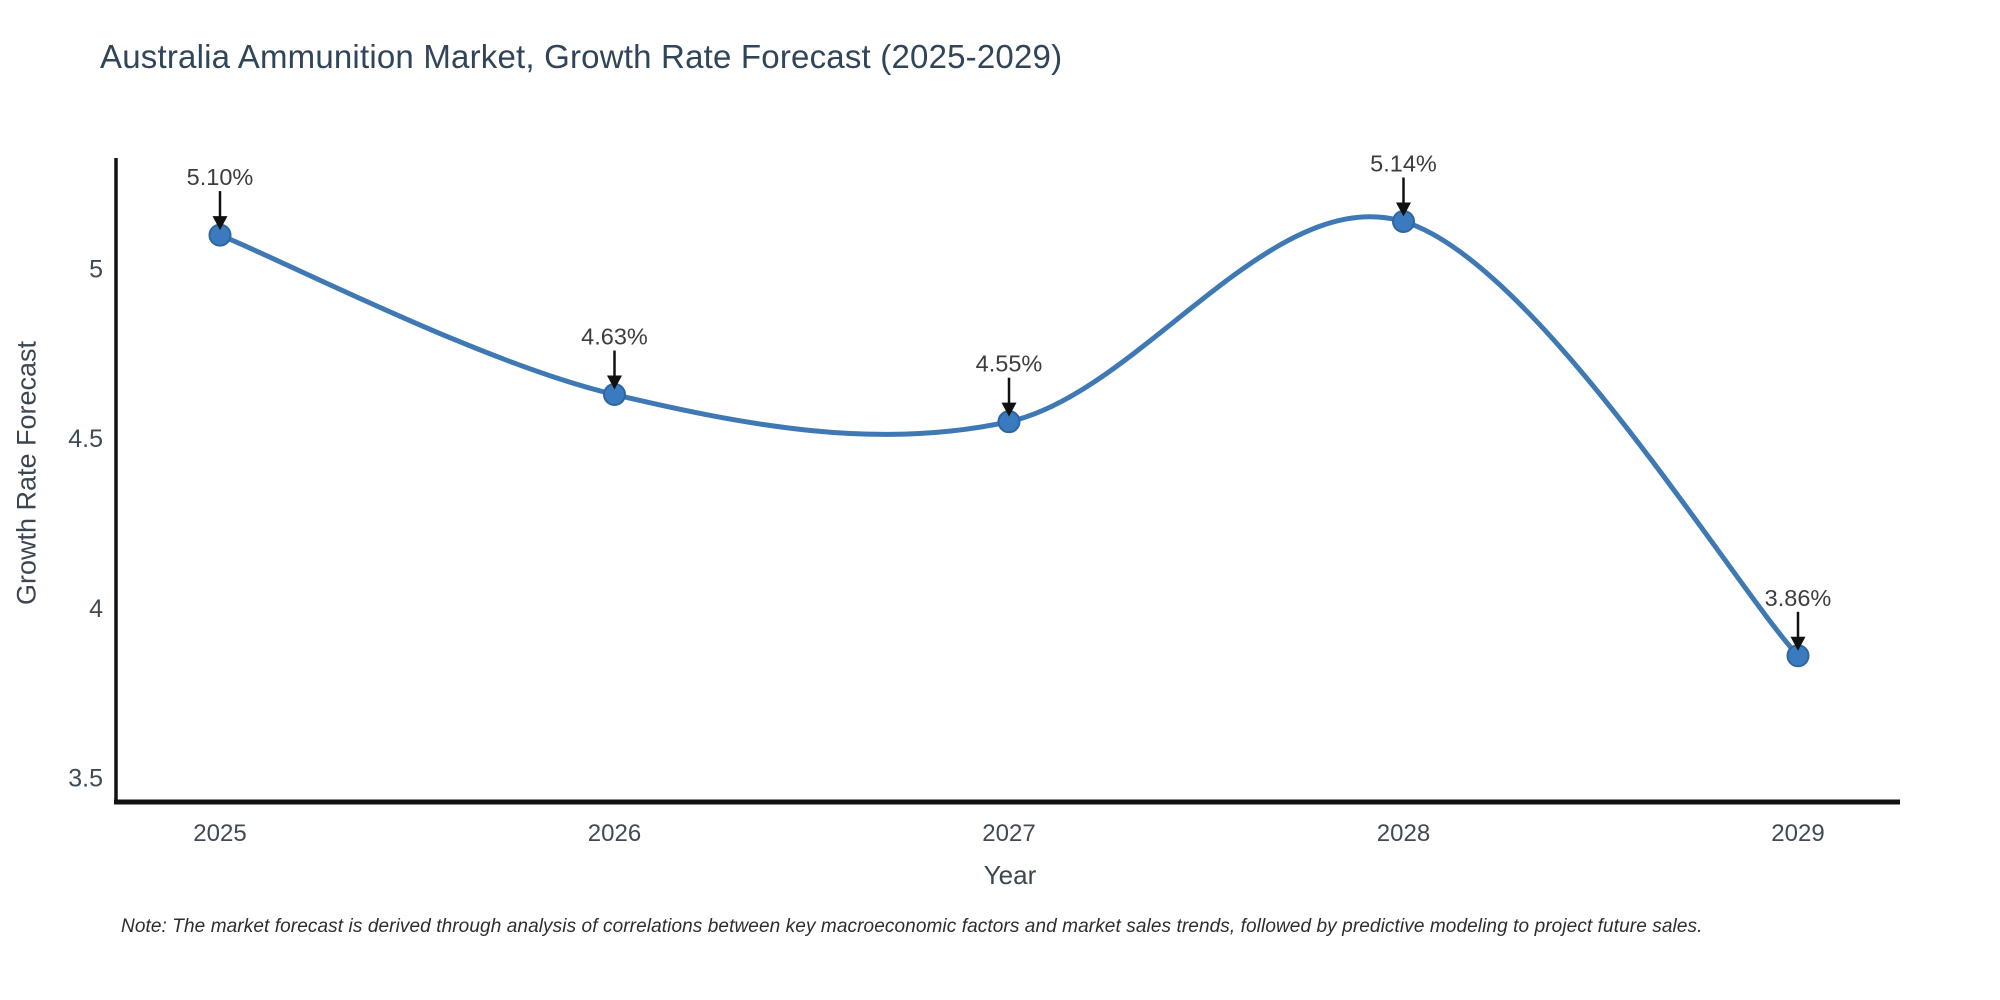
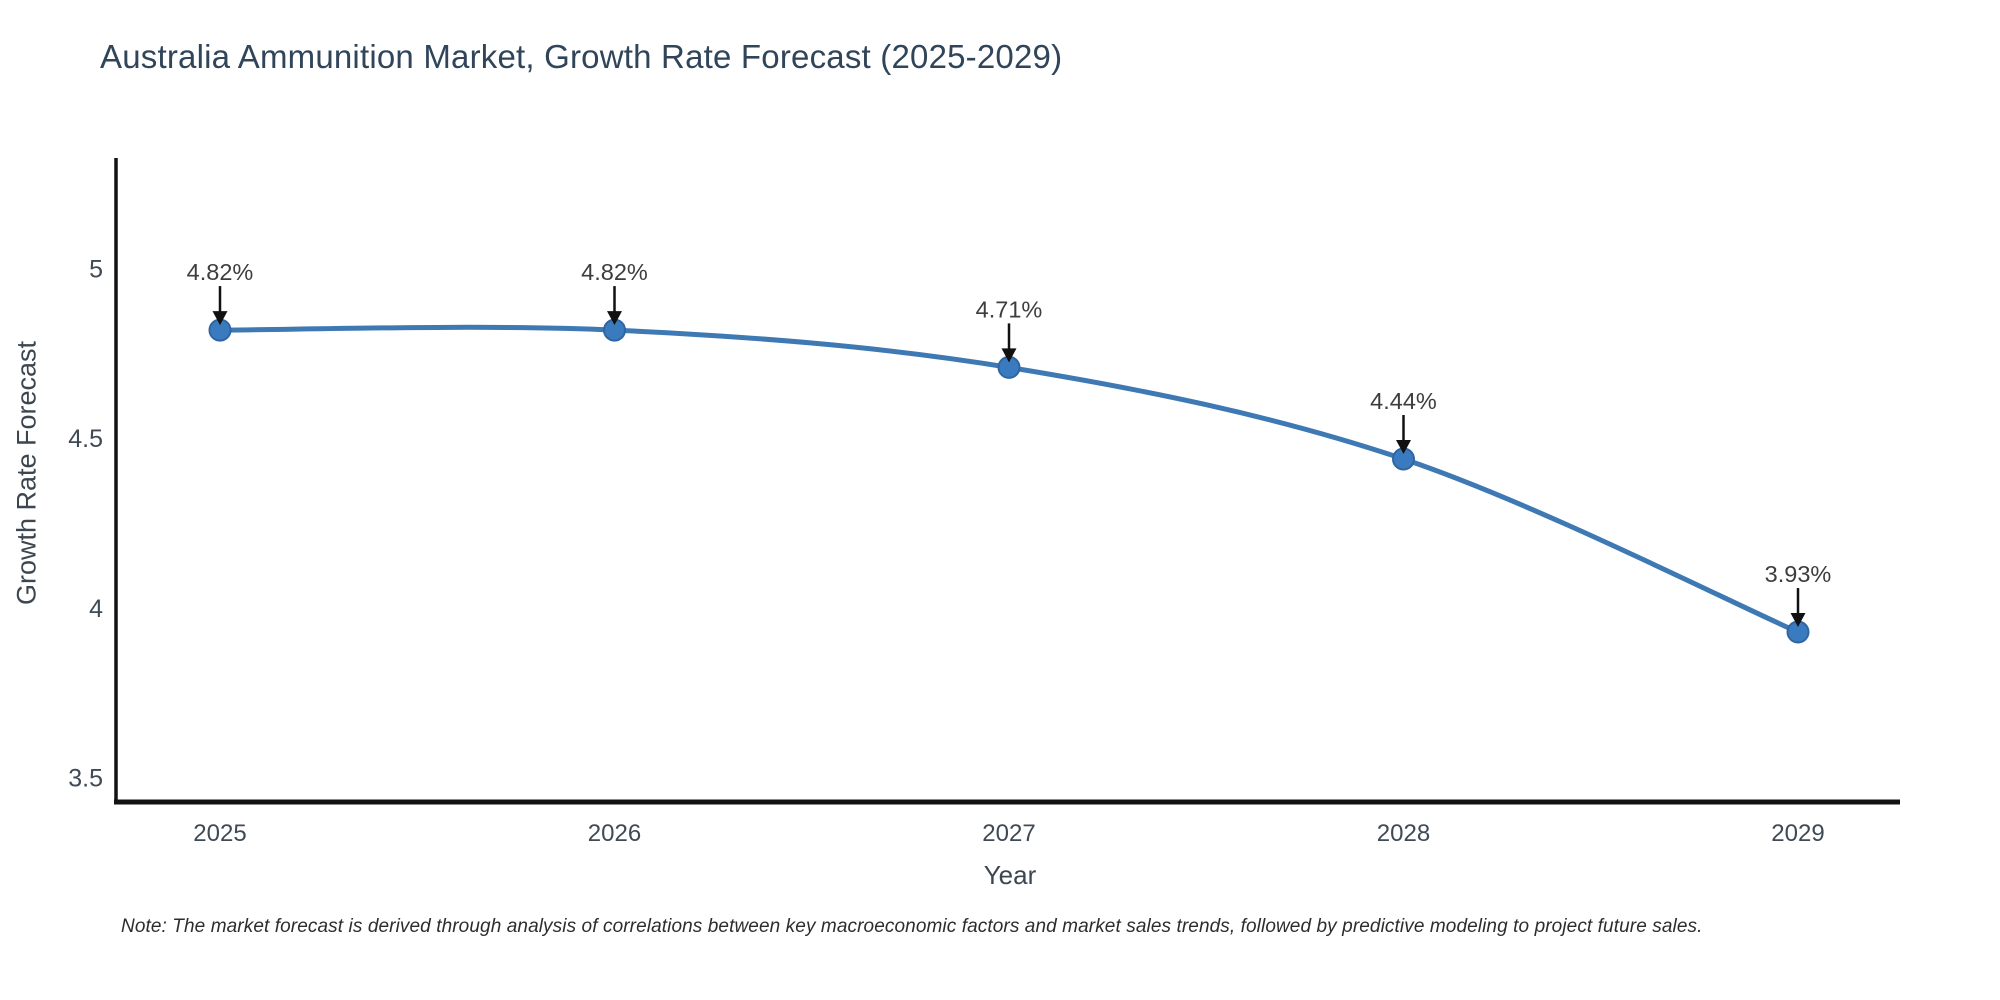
2025: 5.10% -> 4.82%
2026: 4.63% -> 4.82%
2027: 4.55% -> 4.71%
2028: 5.14% -> 4.44%
2029: 3.86% -> 3.93%
